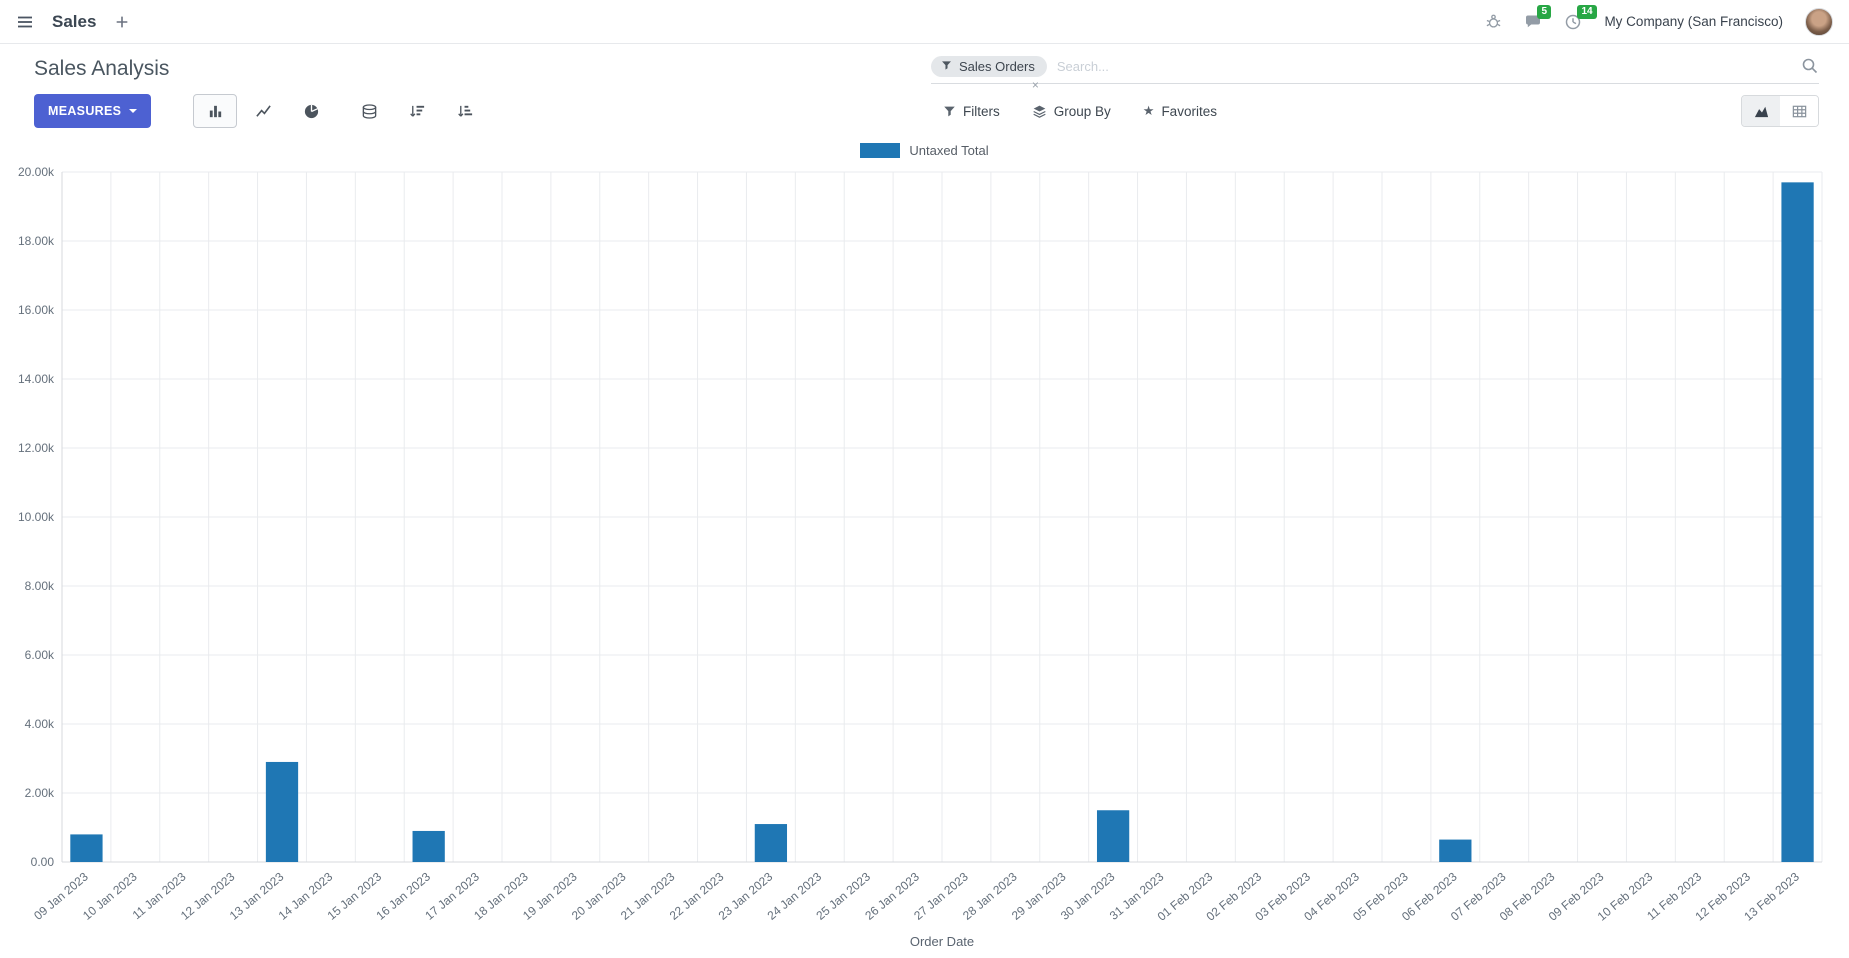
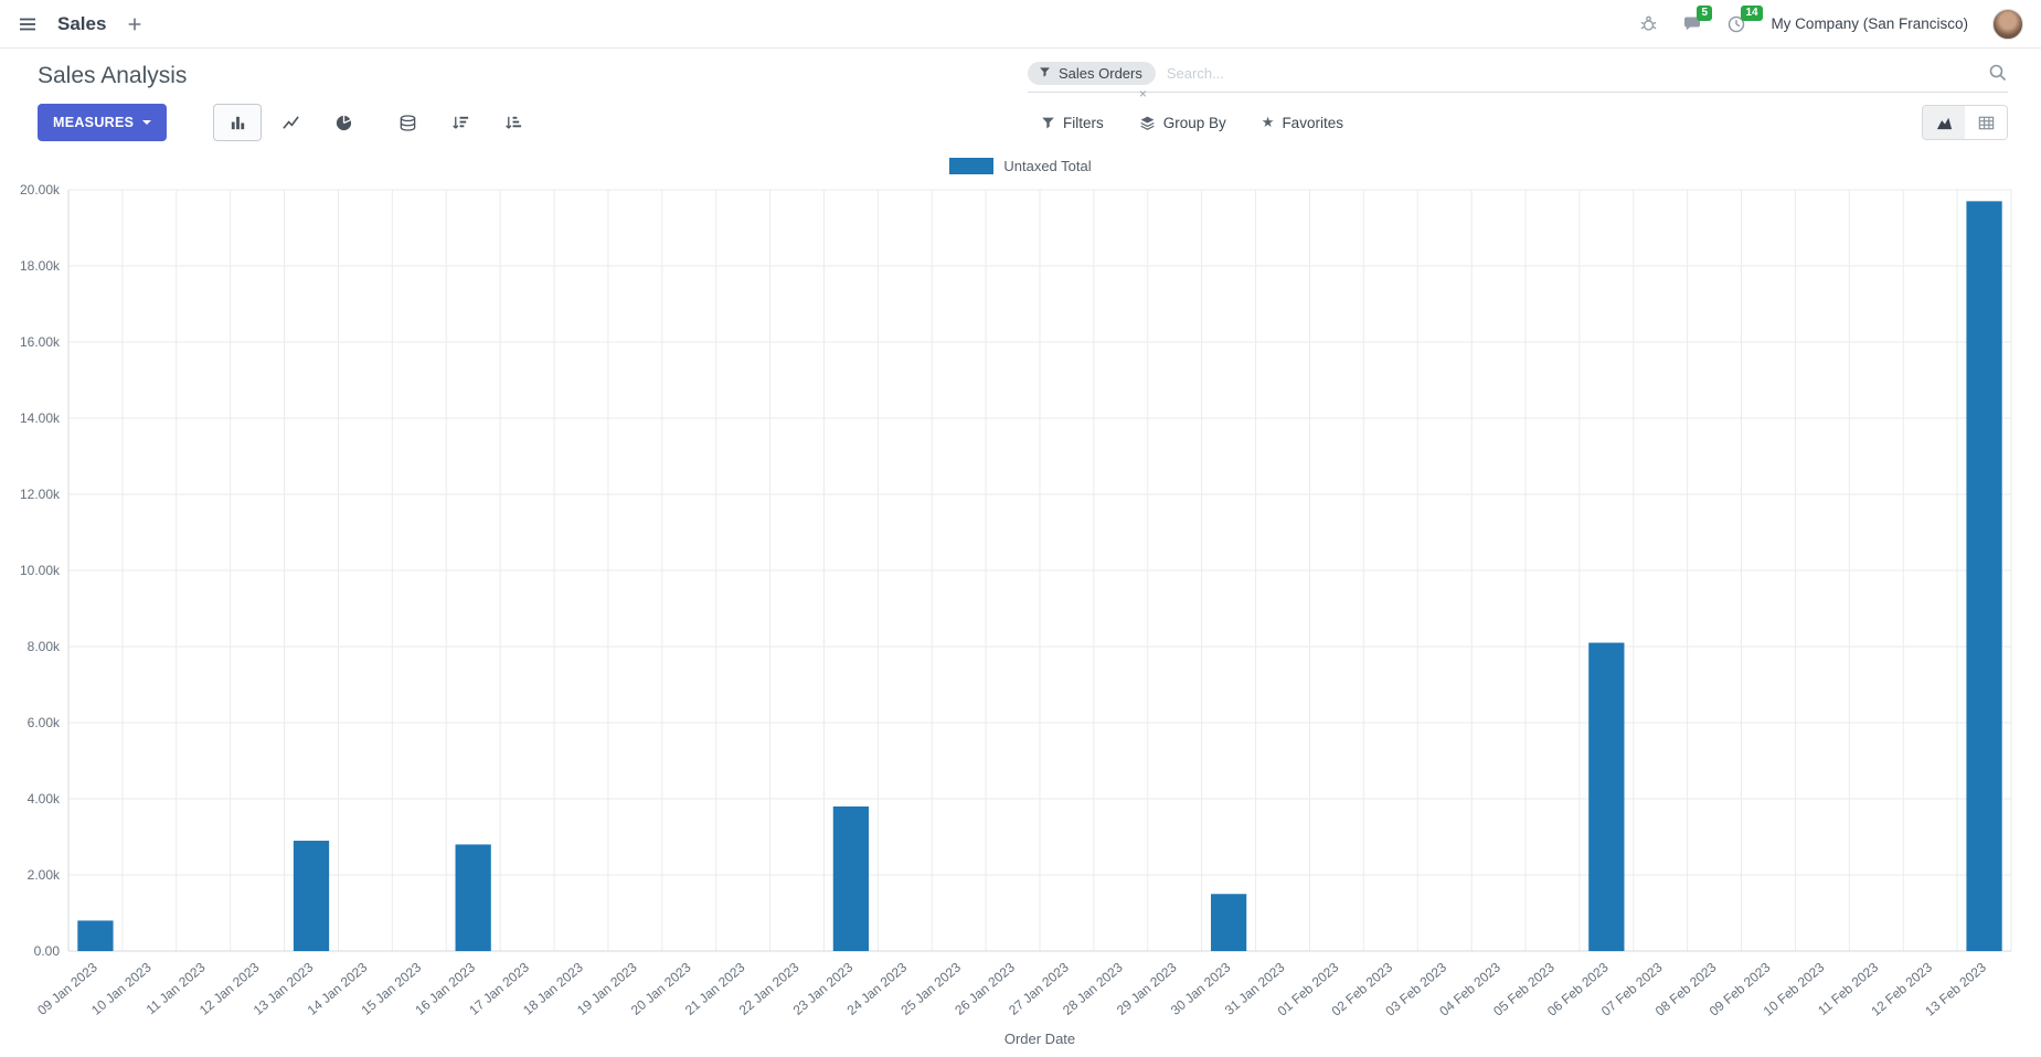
16 Jan 2023: 0.9k -> 2.8k
23 Jan 2023: 1.1k -> 3.8k
06 Feb 2023: 0.6k -> 8.1k
